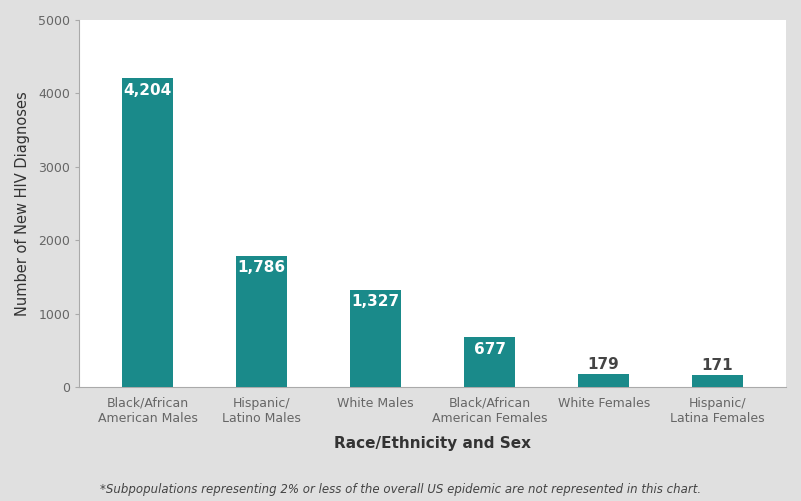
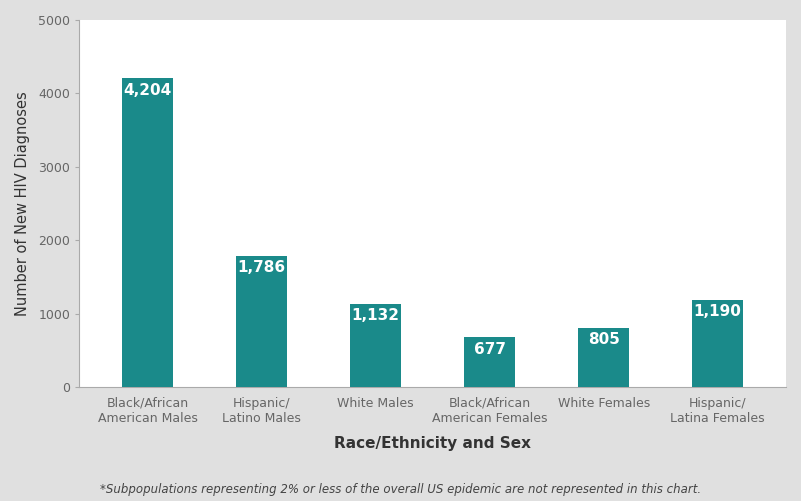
White Males: 1,327 -> 1,132
White Females: 179 -> 805
Hispanic/ Latina Females: 171 -> 1,190
